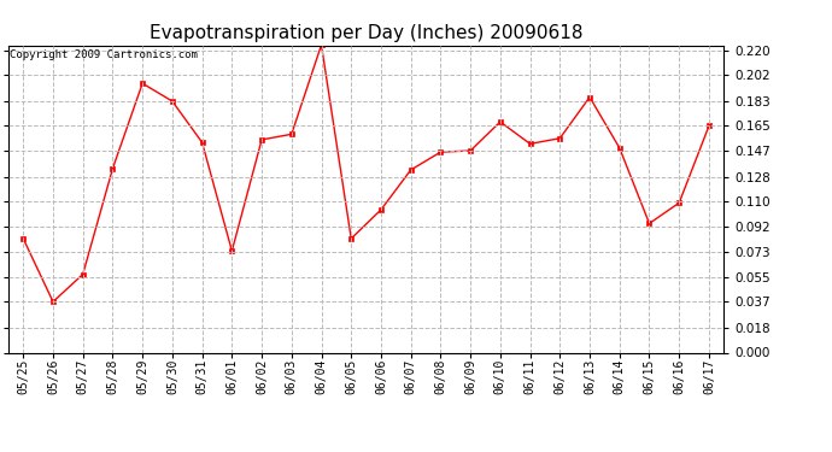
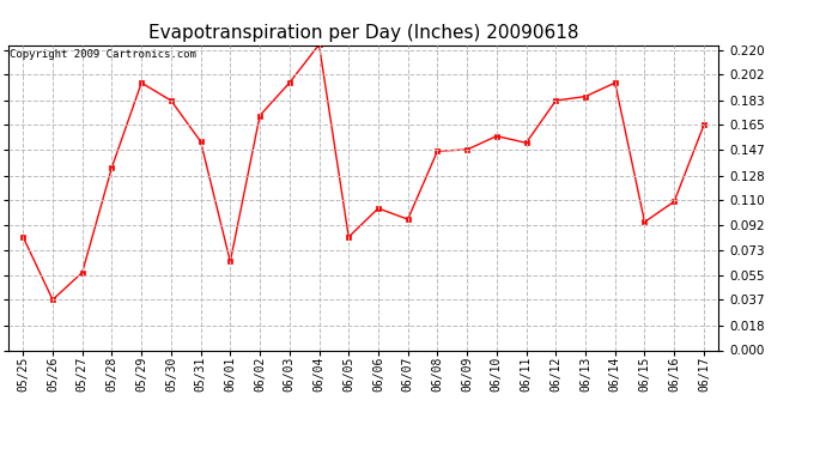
06/01: 0.074 -> 0.065
06/02: 0.155 -> 0.172
06/03: 0.159 -> 0.196
06/07: 0.133 -> 0.096
06/10: 0.168 -> 0.157
06/12: 0.156 -> 0.183
06/14: 0.149 -> 0.196
